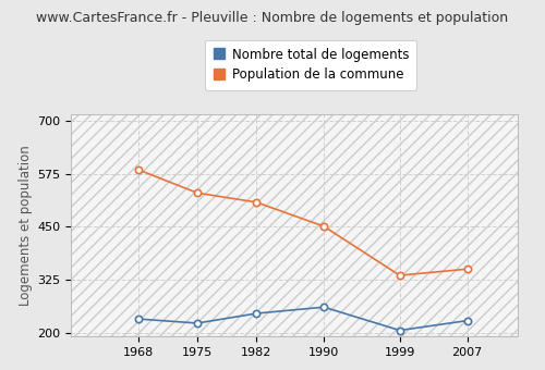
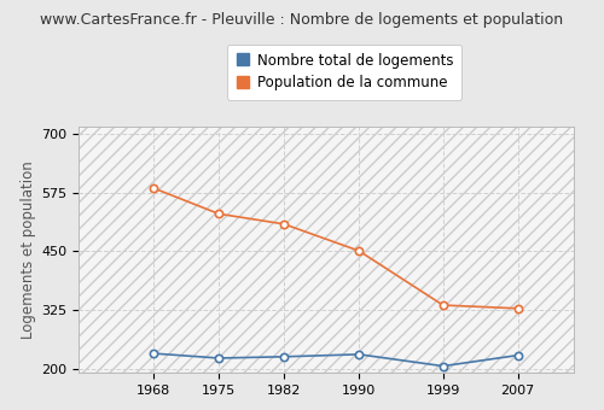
Nombre total de logements/1982: 245 -> 225
Nombre total de logements/1990: 260 -> 230
Population de la commune/2007: 350 -> 328
